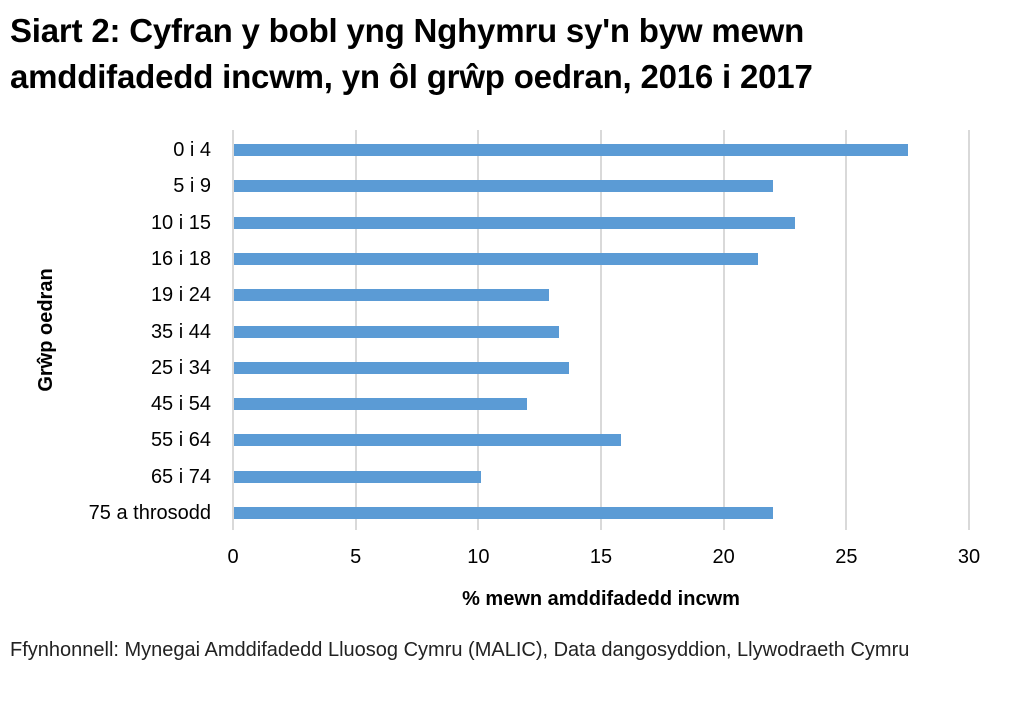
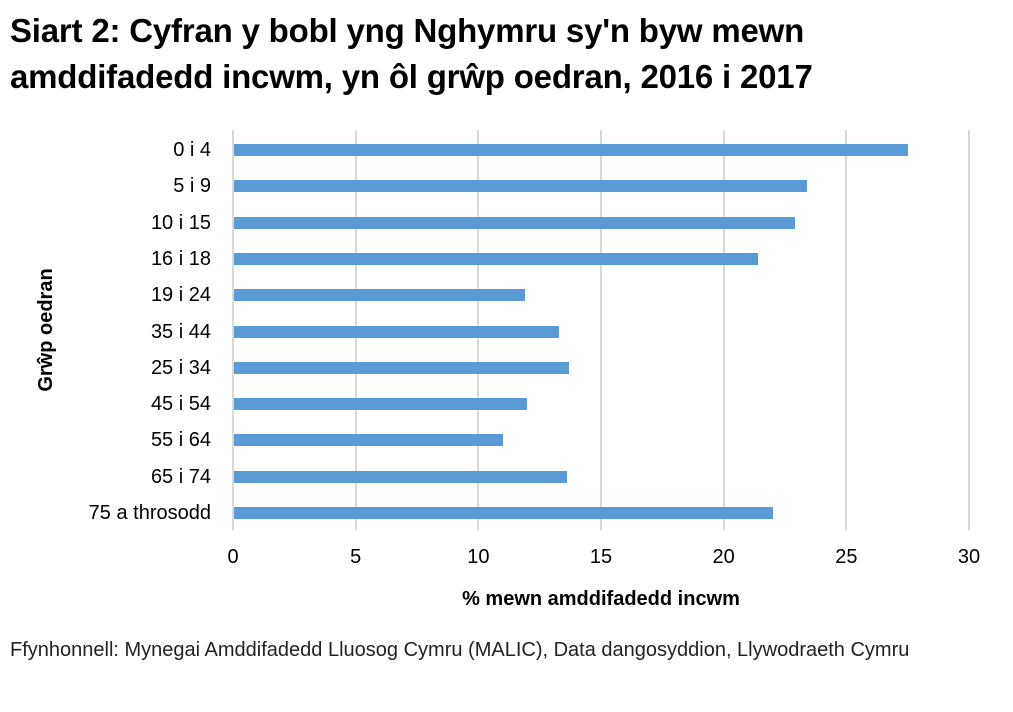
5 i 9: 22.0 -> 23.4
19 i 24: 12.9 -> 11.9
55 i 64: 15.8 -> 11.0
65 i 74: 10.1 -> 13.6
